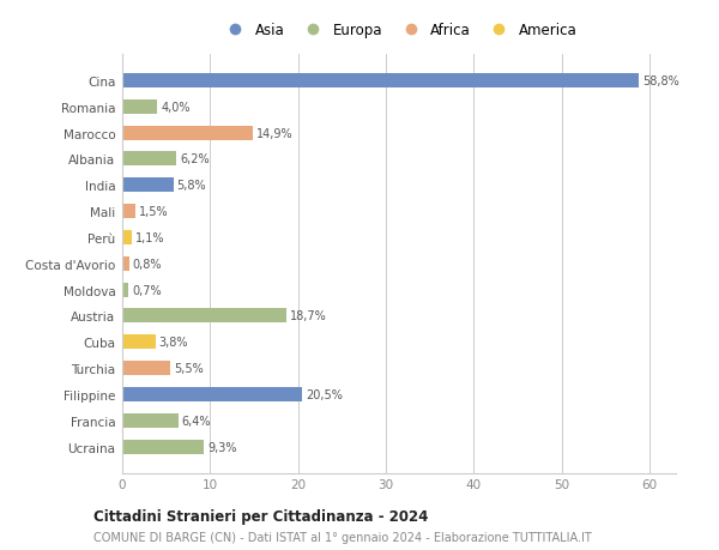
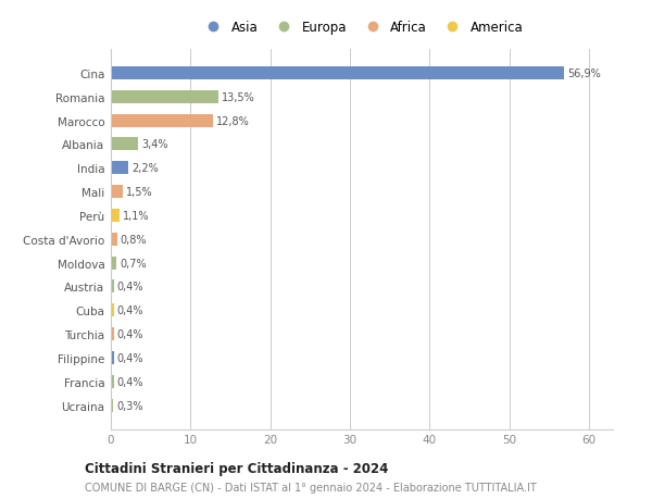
Cina: 58,8% -> 56,9%
Romania: 4,0% -> 13,5%
Marocco: 14,9% -> 12,8%
Albania: 6,2% -> 3,4%
India: 5,8% -> 2,2%
Austria: 18,7% -> 0,4%
Cuba: 3,8% -> 0,4%
Turchia: 5,5% -> 0,4%
Filippine: 20,5% -> 0,4%
Francia: 6,4% -> 0,4%
Ucraina: 9,3% -> 0,3%
